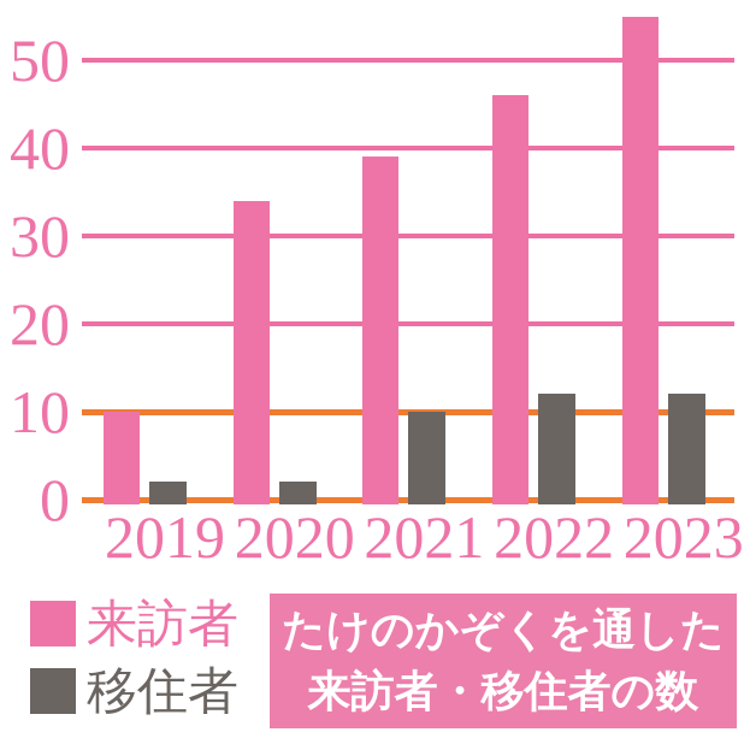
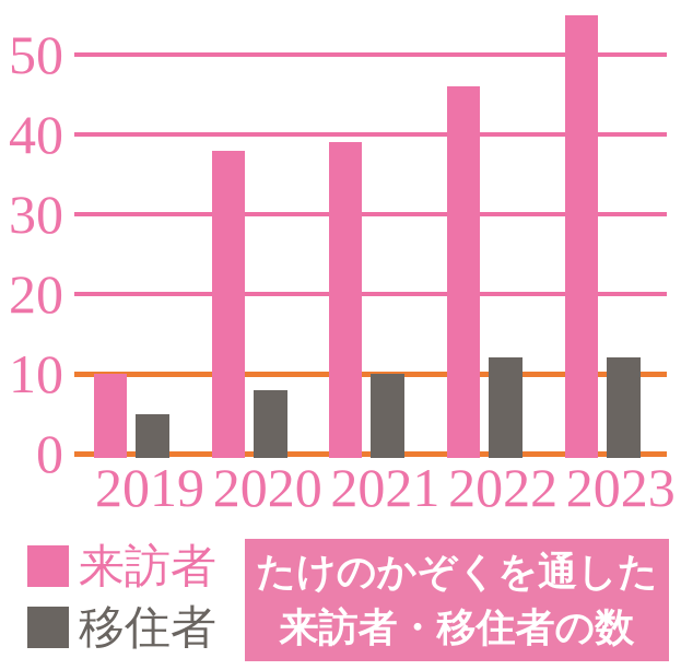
移住者/2019: 2 -> 5
来訪者/2020: 34 -> 38
移住者/2020: 2 -> 8
